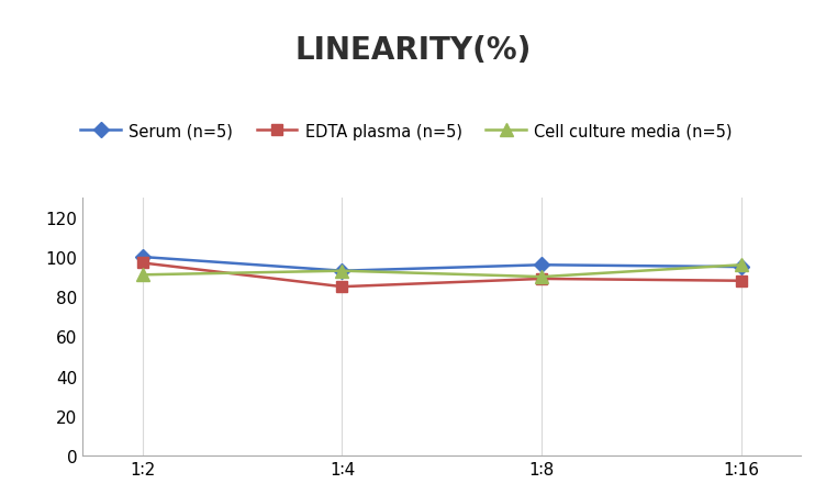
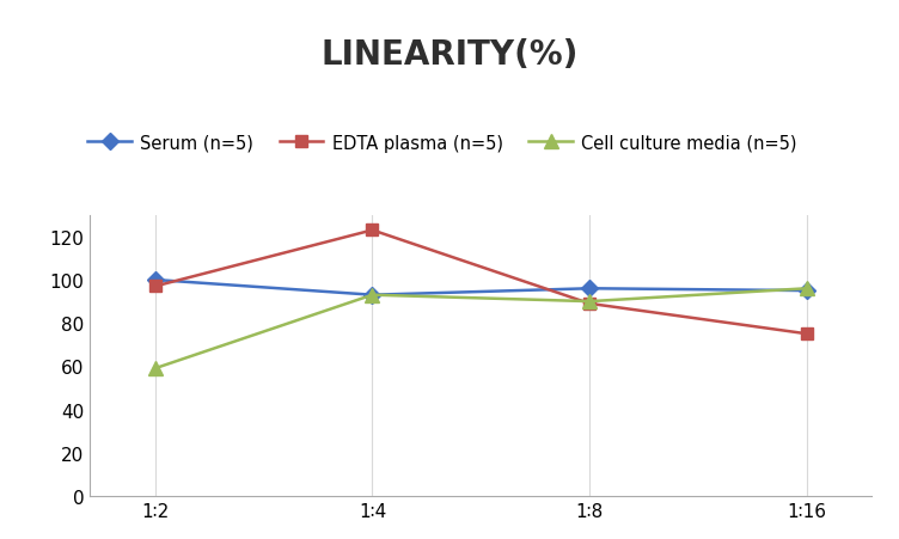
Cell culture media (n=5)/1∶2: 91 -> 59
EDTA plasma (n=5)/1∶4: 85 -> 123
EDTA plasma (n=5)/1∶16: 88 -> 75
